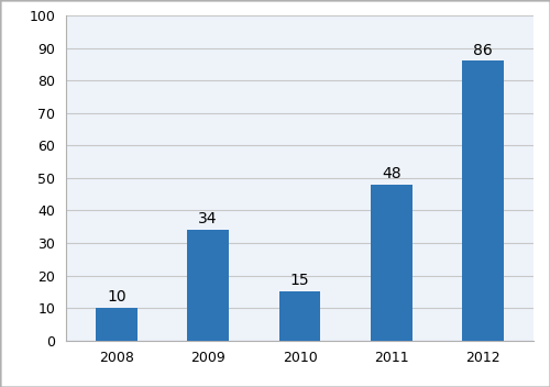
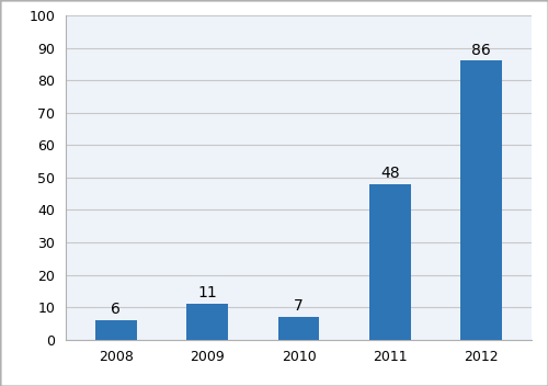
2008: 10 -> 6
2009: 34 -> 11
2010: 15 -> 7
